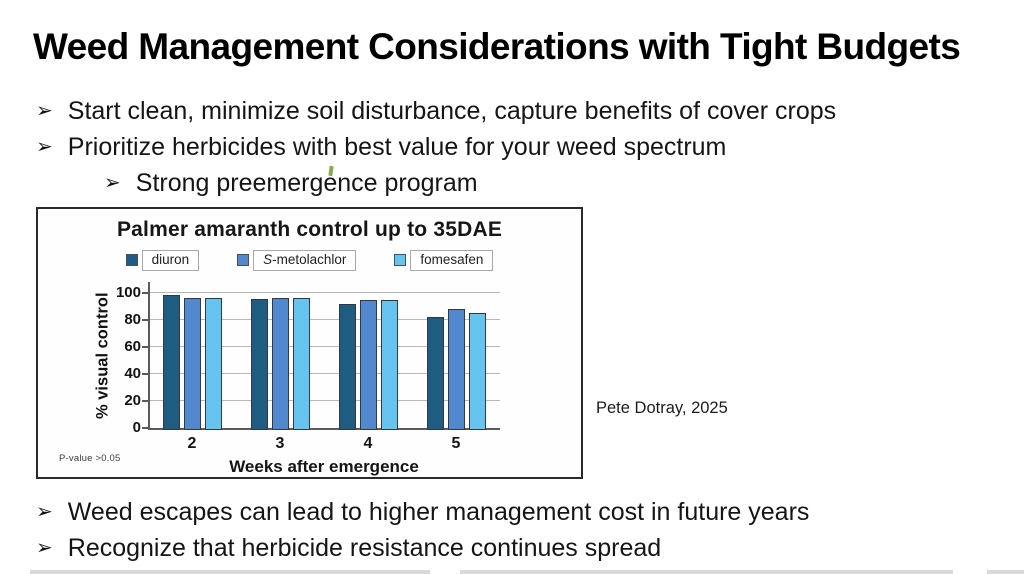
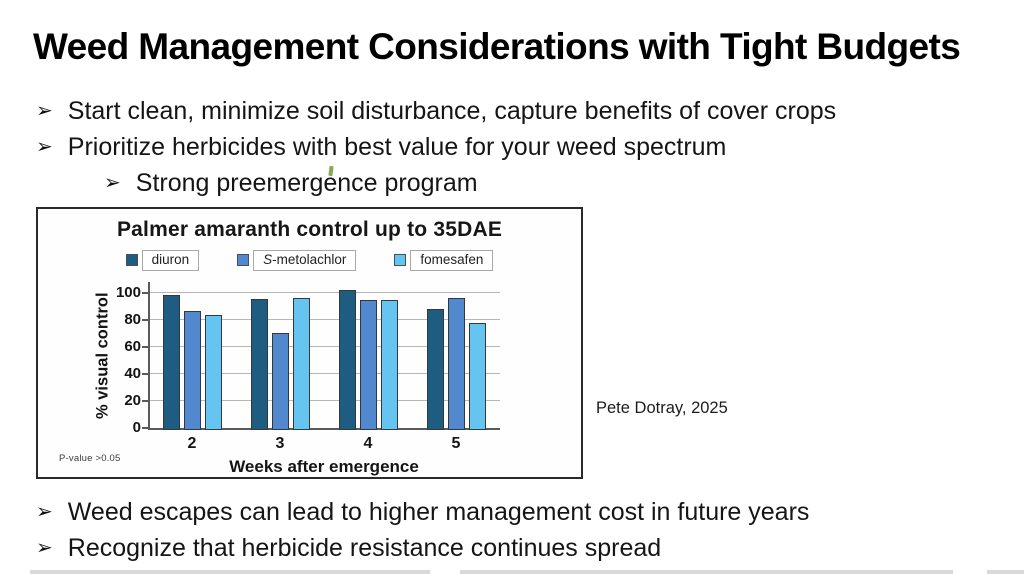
S-metolachlor/2: 98 -> 88
fomesafen/2: 98 -> 85
S-metolachlor/3: 98 -> 72
diuron/4: 93 -> 104
diuron/5: 84 -> 90
S-metolachlor/5: 90 -> 98
fomesafen/5: 87 -> 79
